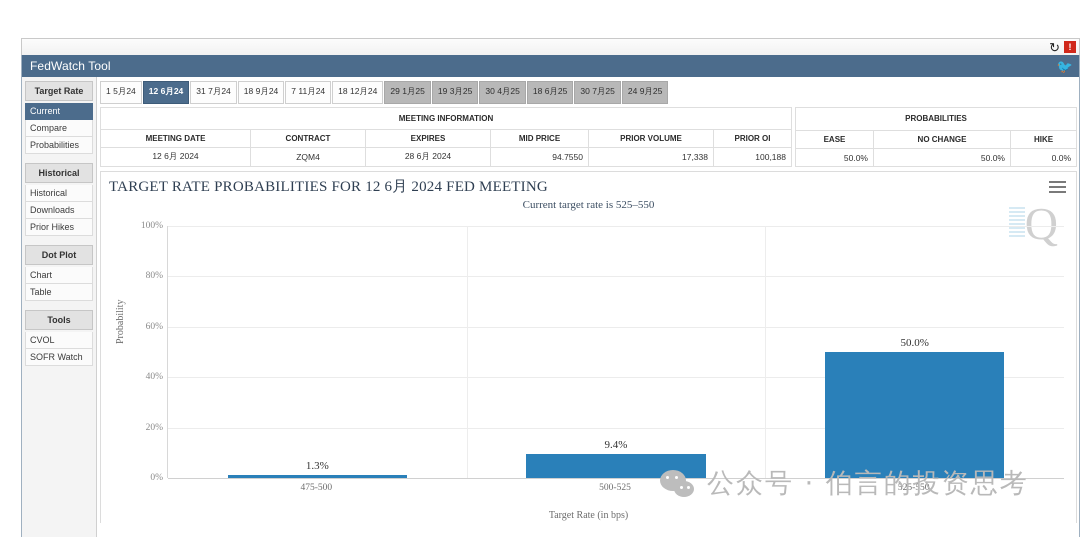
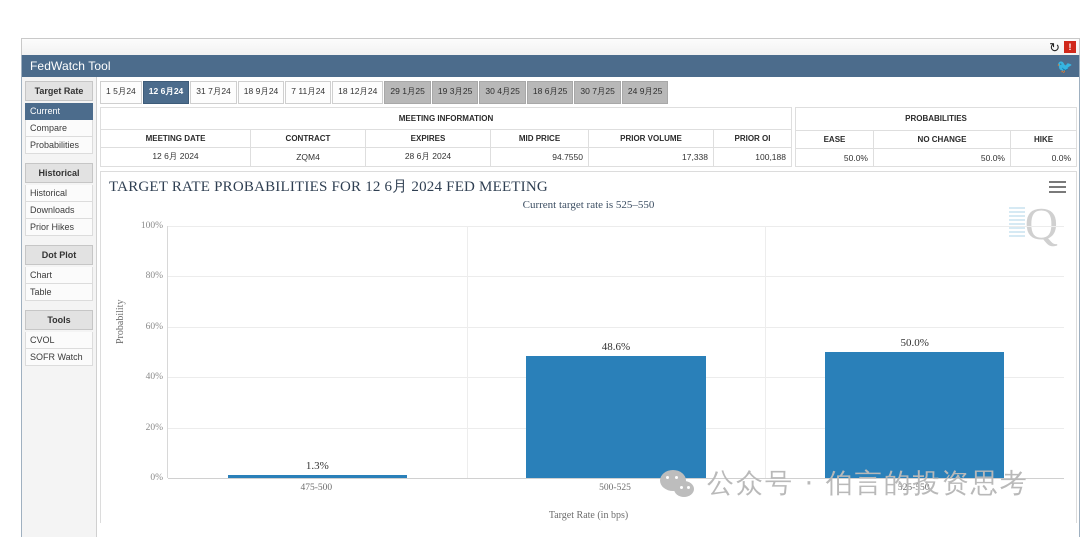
500-525: 9.4% -> 48.6%
